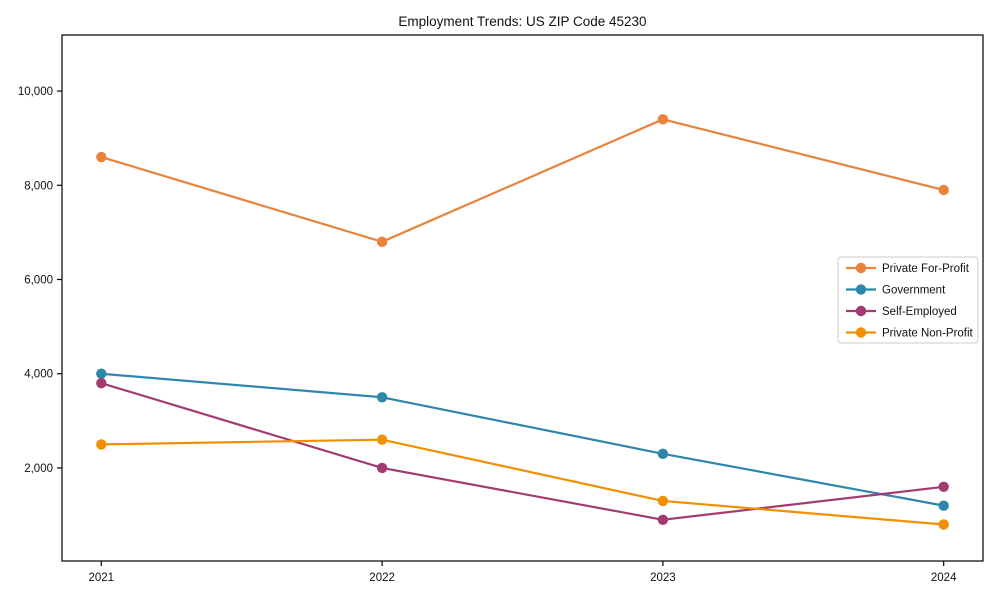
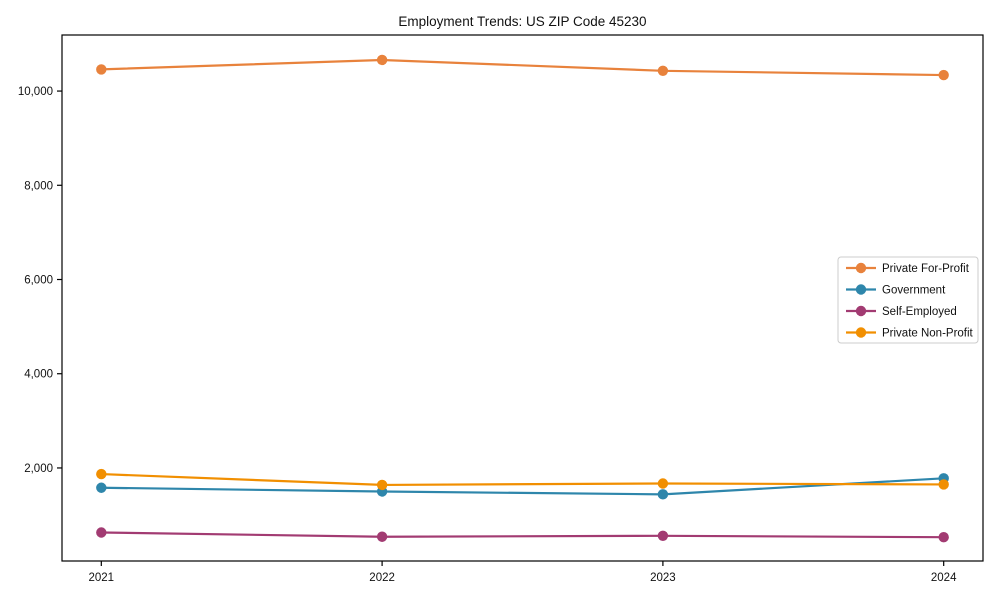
Private For-Profit/2021: 8600 -> 10500
Government/2021: 4000 -> 1600
Self-Employed/2021: 3800 -> 600
Private Non-Profit/2021: 2500 -> 1900
Private For-Profit/2022: 6800 -> 10700
Government/2022: 3500 -> 1500
Self-Employed/2022: 2000 -> 500
Private Non-Profit/2022: 2600 -> 1600
Private For-Profit/2023: 9400 -> 10400
Government/2023: 2300 -> 1400
Self-Employed/2023: 900 -> 600
Private Non-Profit/2023: 1300 -> 1700
Private For-Profit/2024: 7900 -> 10300
Government/2024: 1200 -> 1800
Self-Employed/2024: 1600 -> 500
Private Non-Profit/2024: 800 -> 1600
